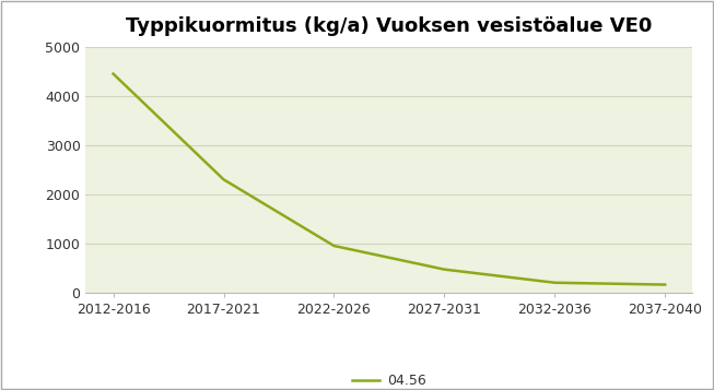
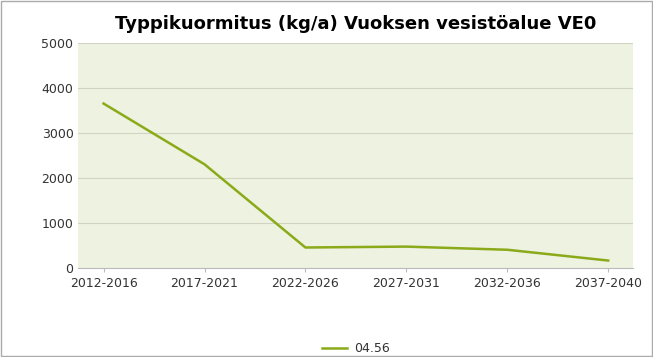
2012-2016: 4450 -> 3650
2022-2026: 950 -> 450
2032-2036: 200 -> 400
